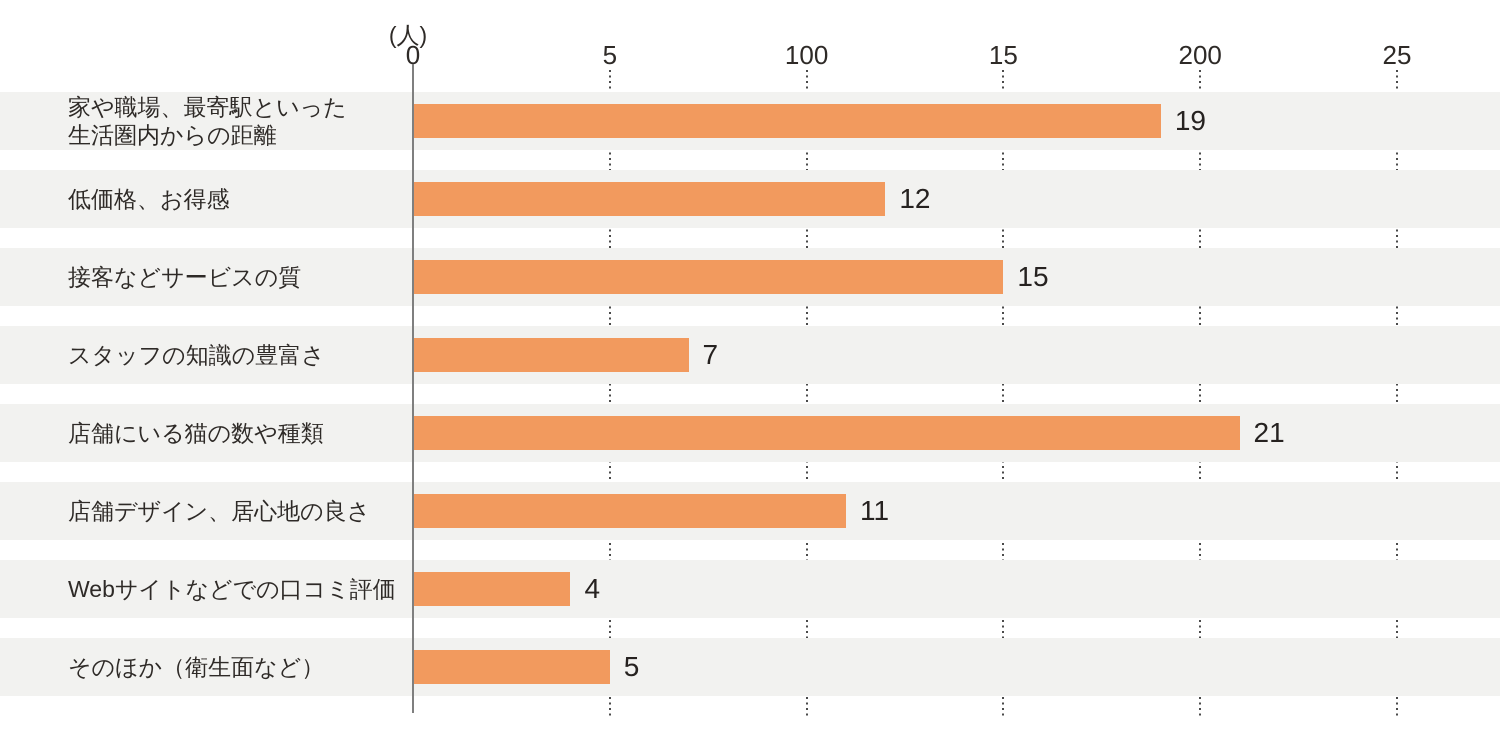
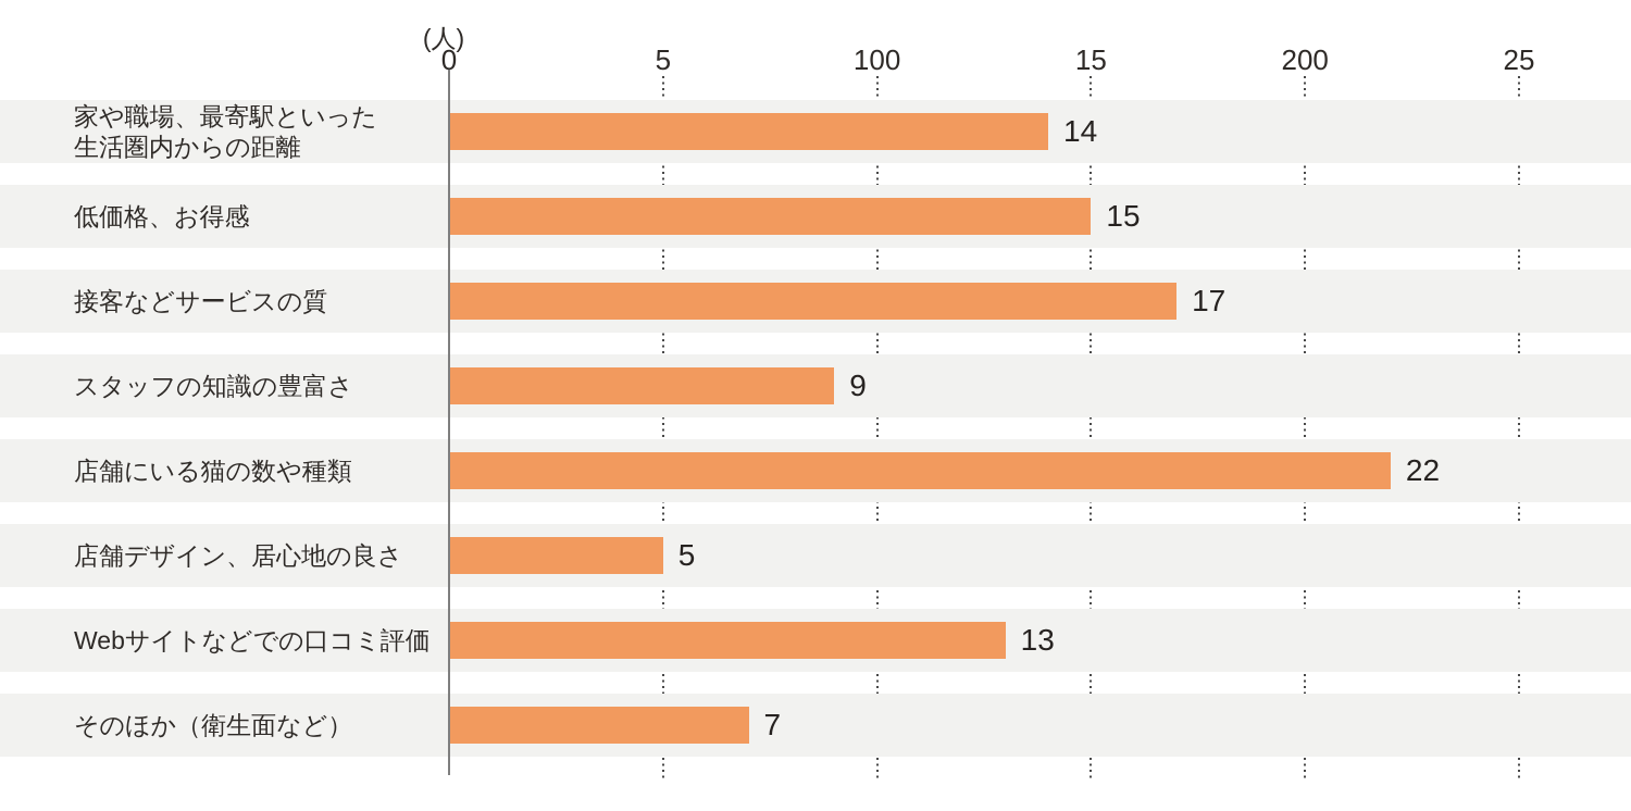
家や職場、最寄駅といった 生活圏内からの距離: 19 -> 14
低価格、お得感: 12 -> 15
接客などサービスの質: 15 -> 17
スタッフの知識の豊富さ: 7 -> 9
店舗にいる猫の数や種類: 21 -> 22
店舗デザイン、居心地の良さ: 11 -> 5
Webサイトなどでの口コミ評価: 4 -> 13
そのほか（衛生面など）: 5 -> 7
